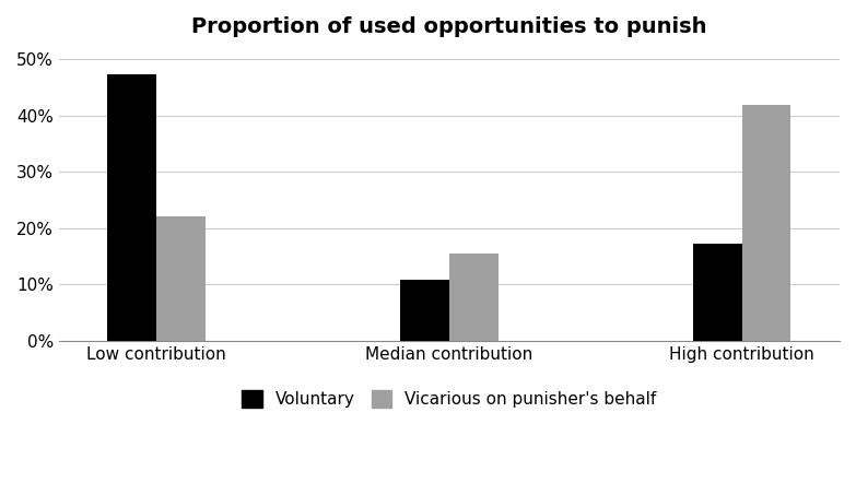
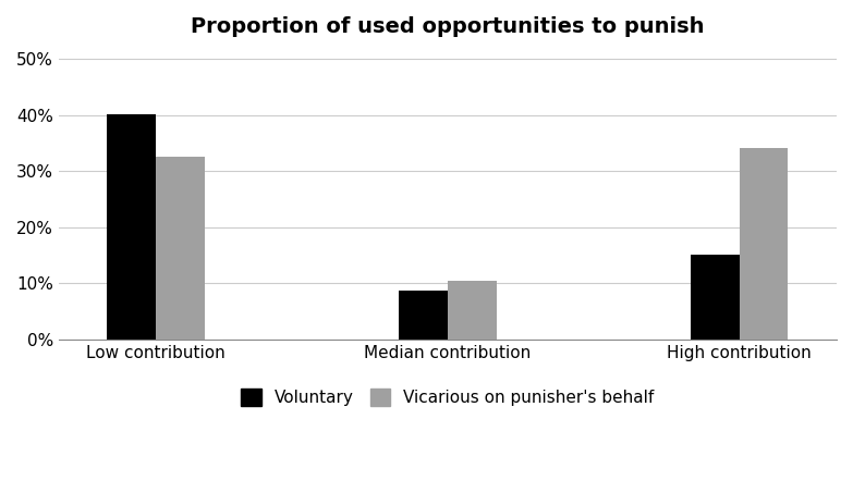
Voluntary/Low contribution: 47.3% -> 40.2%
Vicarious on punisher's behalf/Low contribution: 22.0% -> 32.6%
Voluntary/Median contribution: 10.8% -> 8.6%
Vicarious on punisher's behalf/Median contribution: 15.5% -> 10.4%
Voluntary/High contribution: 17.2% -> 15.0%
Vicarious on punisher's behalf/High contribution: 41.8% -> 34.2%
